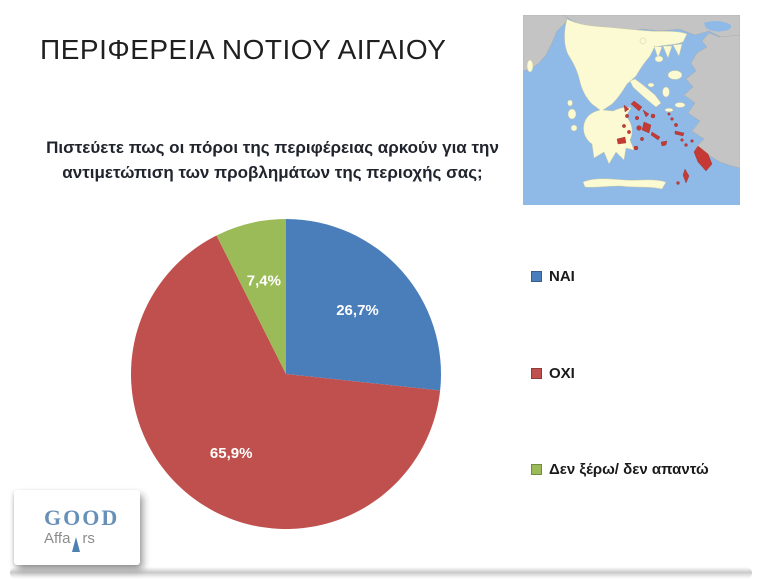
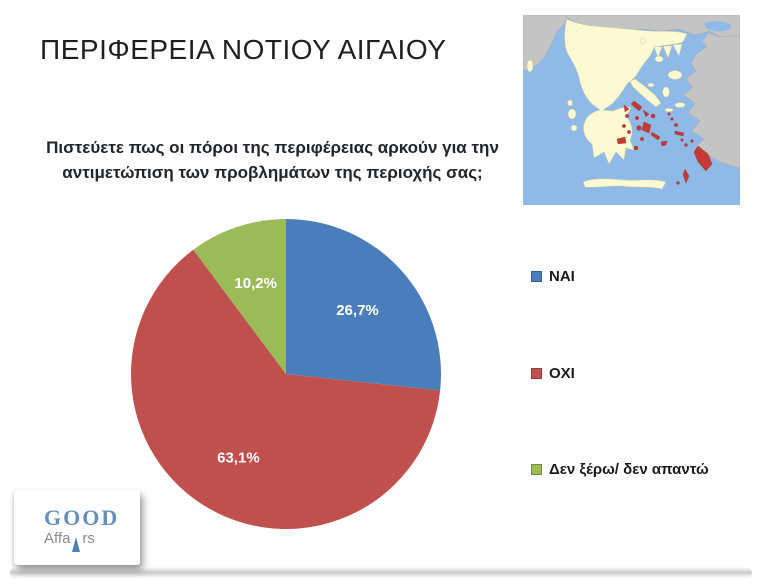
ΟΧΙ: 65,9% -> 63,1%
Δεν ξέρω/ δεν απαντώ: 7,4% -> 10,2%
